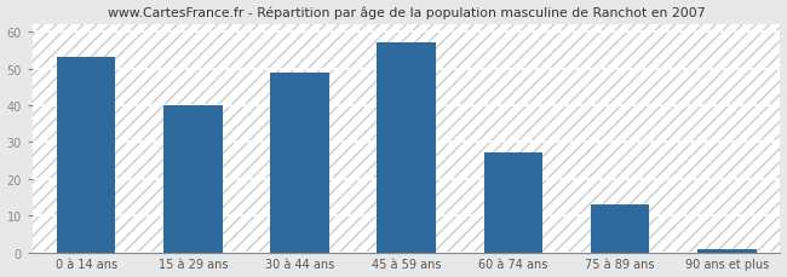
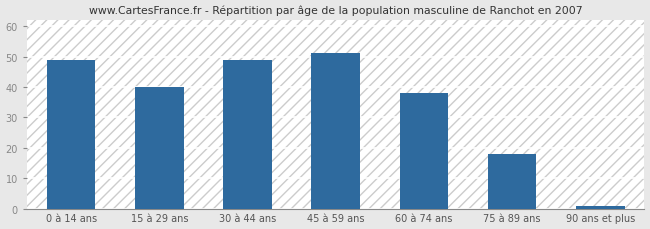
0 à 14 ans: 53 -> 49
45 à 59 ans: 57 -> 51
60 à 74 ans: 27 -> 38
75 à 89 ans: 13 -> 18
